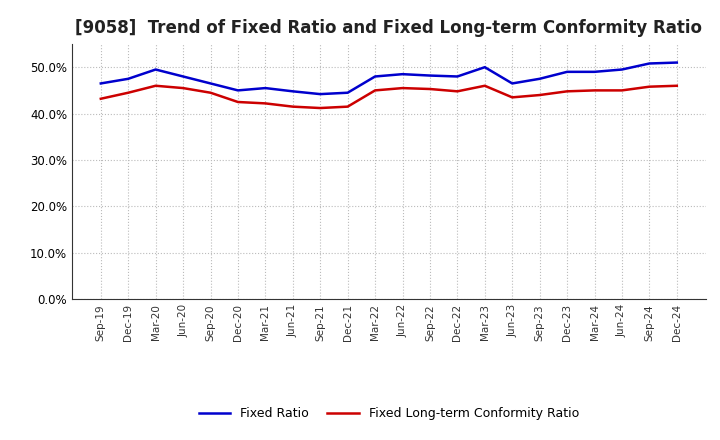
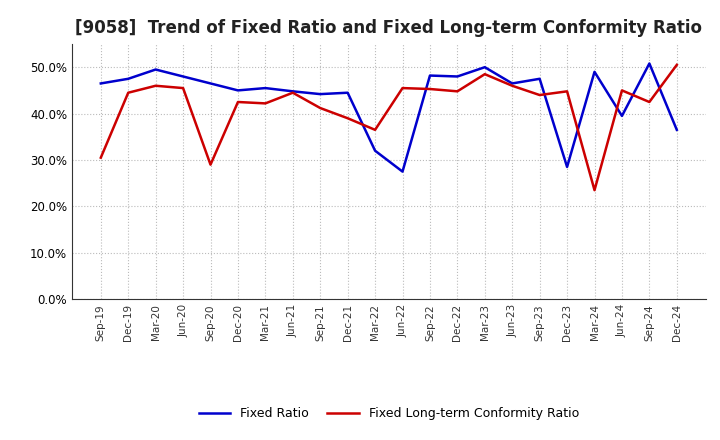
Fixed Long-term Conformity Ratio/Sep-19: 43.2% -> 30.5%
Fixed Long-term Conformity Ratio/Sep-20: 44.5% -> 29.0%
Fixed Long-term Conformity Ratio/Jun-21: 41.5% -> 44.5%
Fixed Long-term Conformity Ratio/Dec-21: 41.5% -> 39.0%
Fixed Ratio/Mar-22: 48.0% -> 32.0%
Fixed Long-term Conformity Ratio/Mar-22: 45.0% -> 36.5%
Fixed Ratio/Jun-22: 48.5% -> 27.5%
Fixed Long-term Conformity Ratio/Mar-23: 46.0% -> 48.5%
Fixed Long-term Conformity Ratio/Jun-23: 43.5% -> 46.0%
Fixed Ratio/Dec-23: 49.0% -> 28.5%
Fixed Long-term Conformity Ratio/Mar-24: 45.0% -> 23.5%
Fixed Ratio/Jun-24: 49.5% -> 39.5%
Fixed Long-term Conformity Ratio/Sep-24: 45.8% -> 42.5%
Fixed Ratio/Dec-24: 51.0% -> 36.5%
Fixed Long-term Conformity Ratio/Dec-24: 46.0% -> 50.5%
